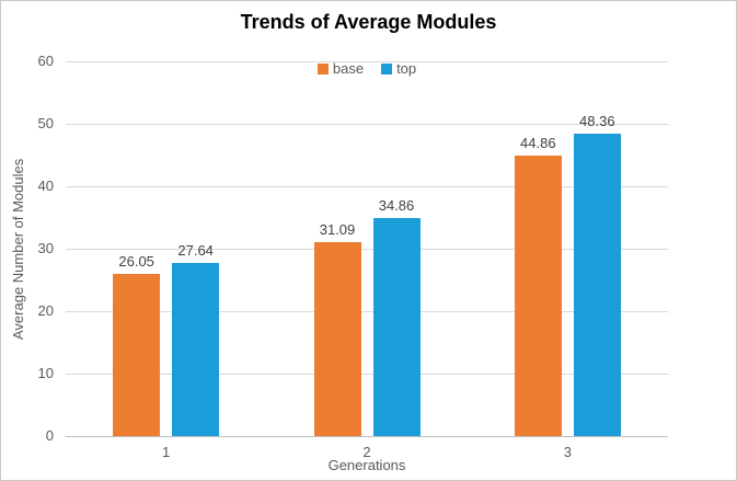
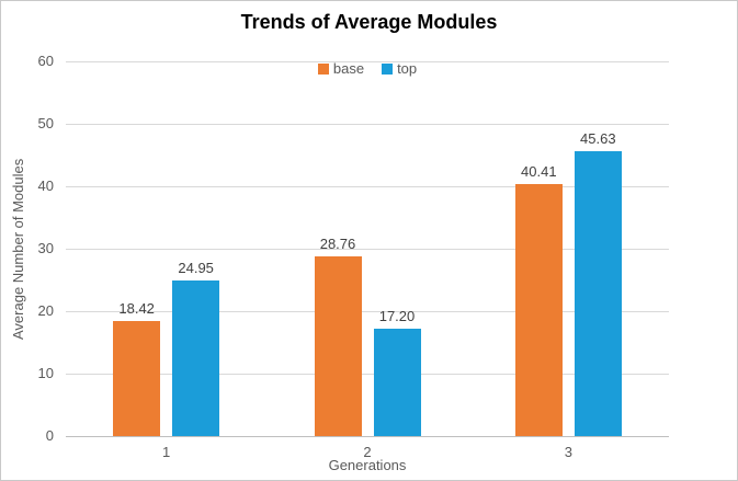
base/1: 26.05 -> 18.42
top/1: 27.64 -> 24.95
base/2: 31.09 -> 28.76
top/2: 34.86 -> 17.20
base/3: 44.86 -> 40.41
top/3: 48.36 -> 45.63
